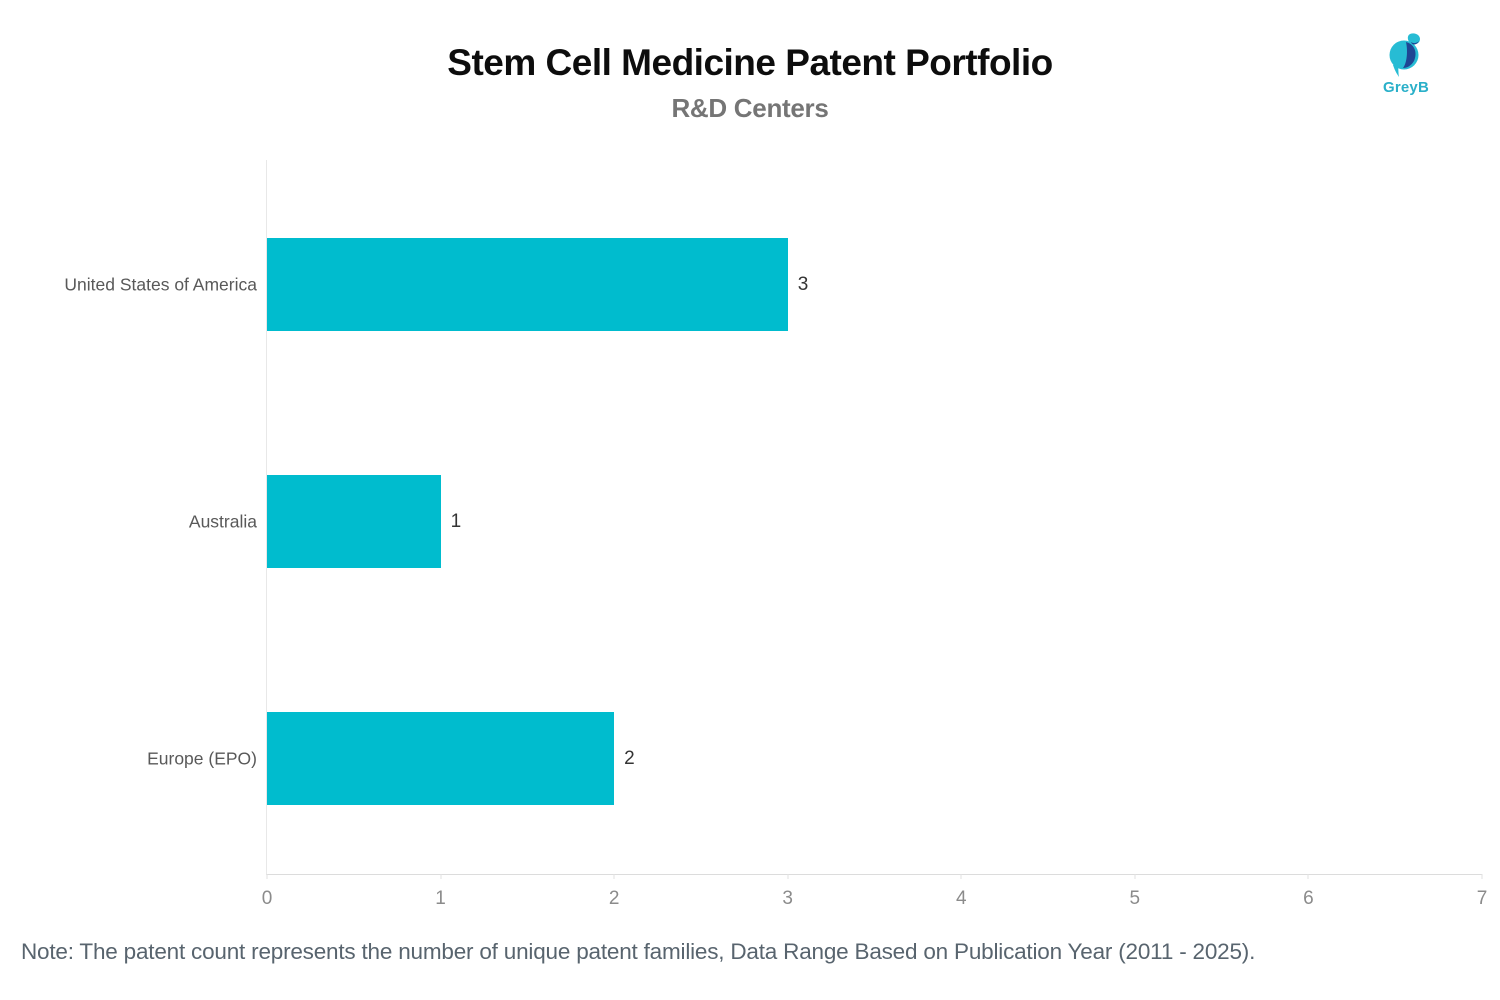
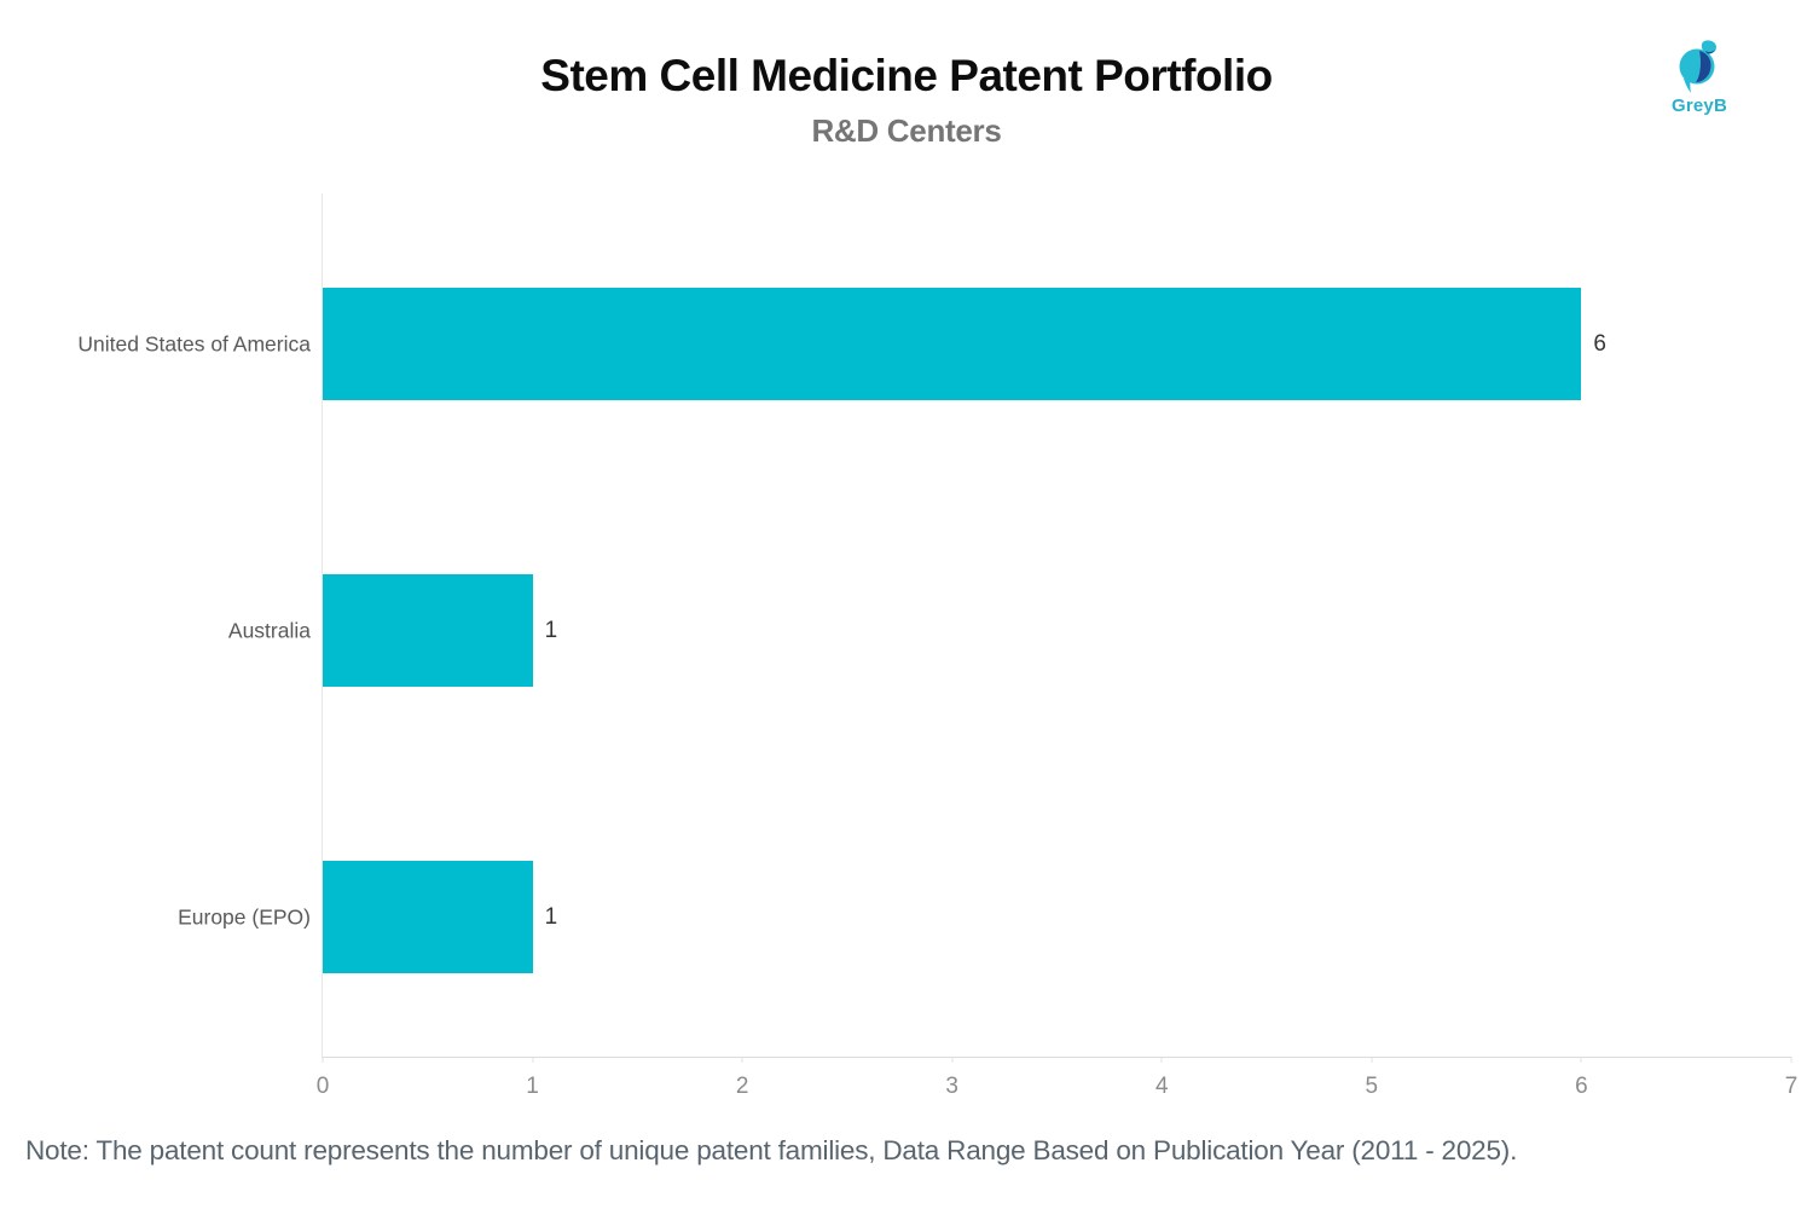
United States of America: 3 -> 6
Europe (EPO): 2 -> 1
